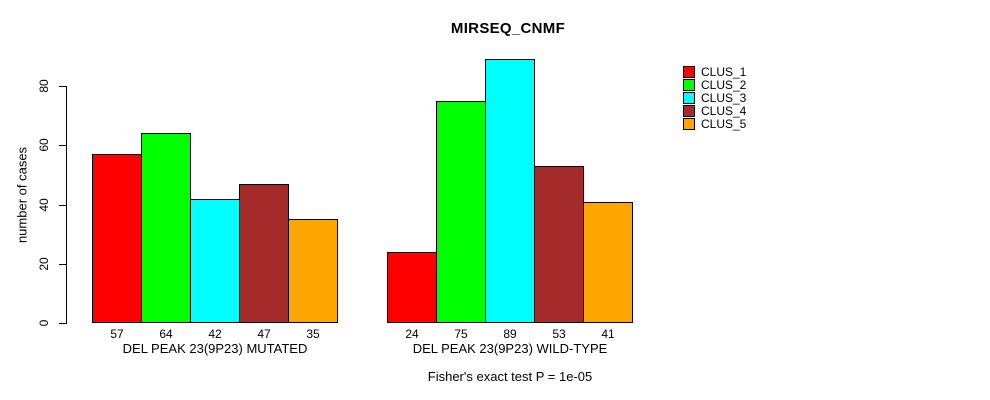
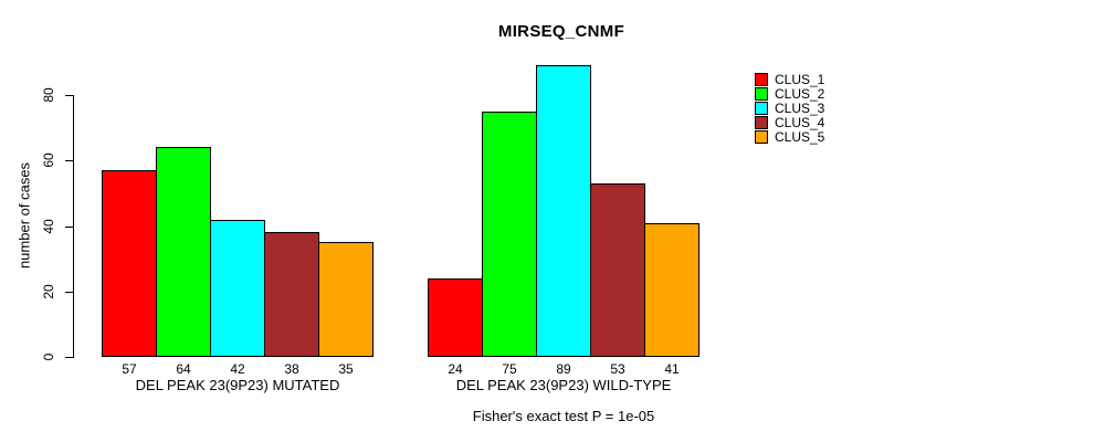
CLUS_4/DEL PEAK 23(9P23) MUTATED: 47 -> 38
